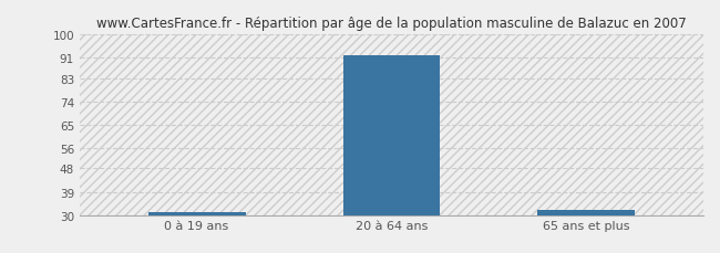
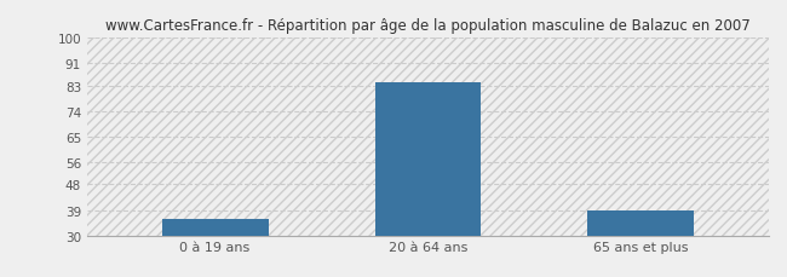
0 à 19 ans: 31 -> 36
20 à 64 ans: 92 -> 84
65 ans et plus: 32 -> 39
